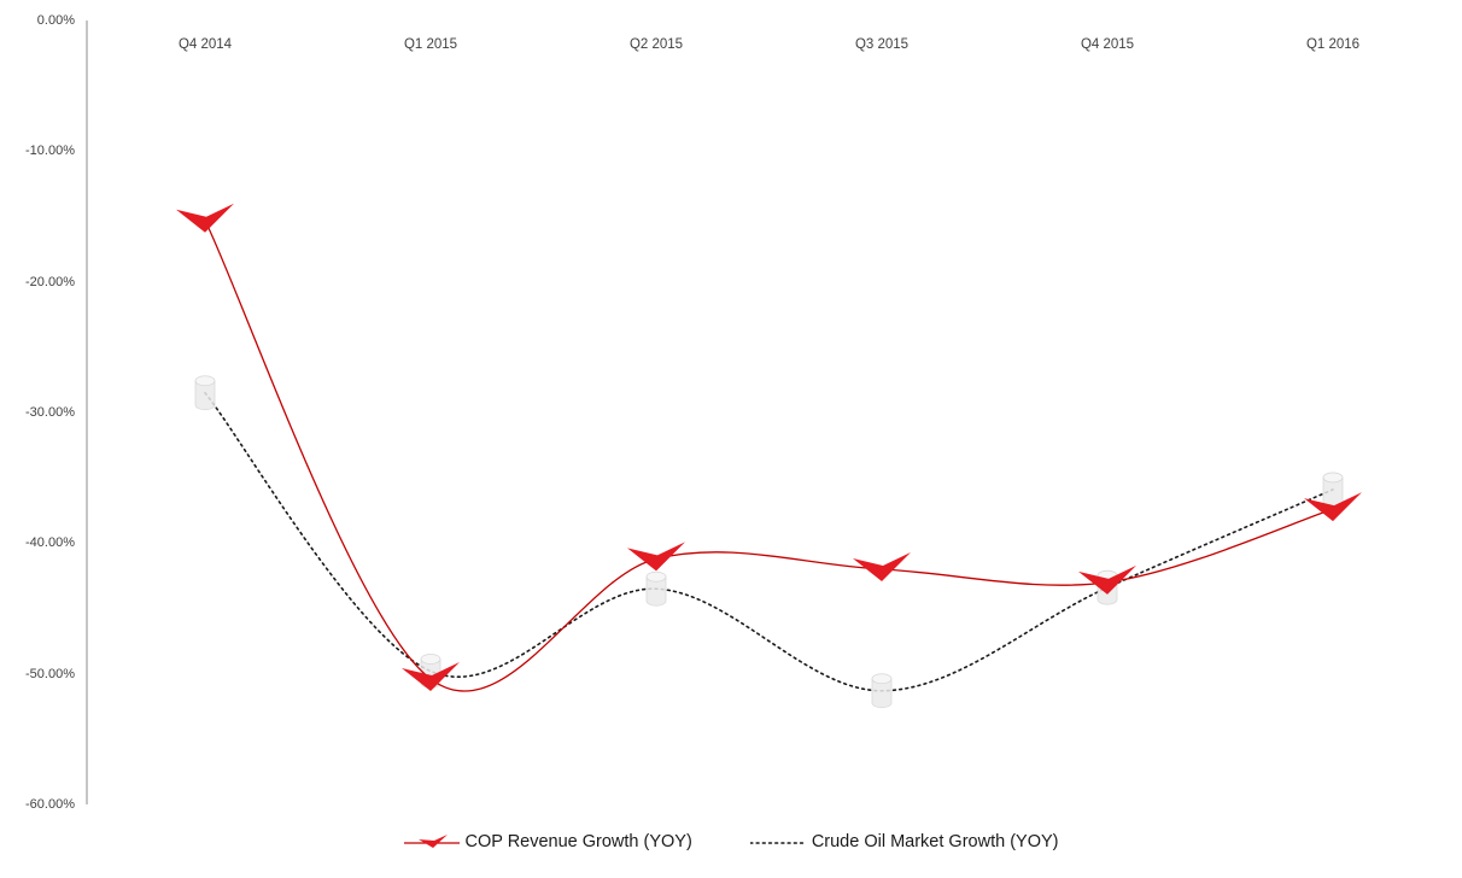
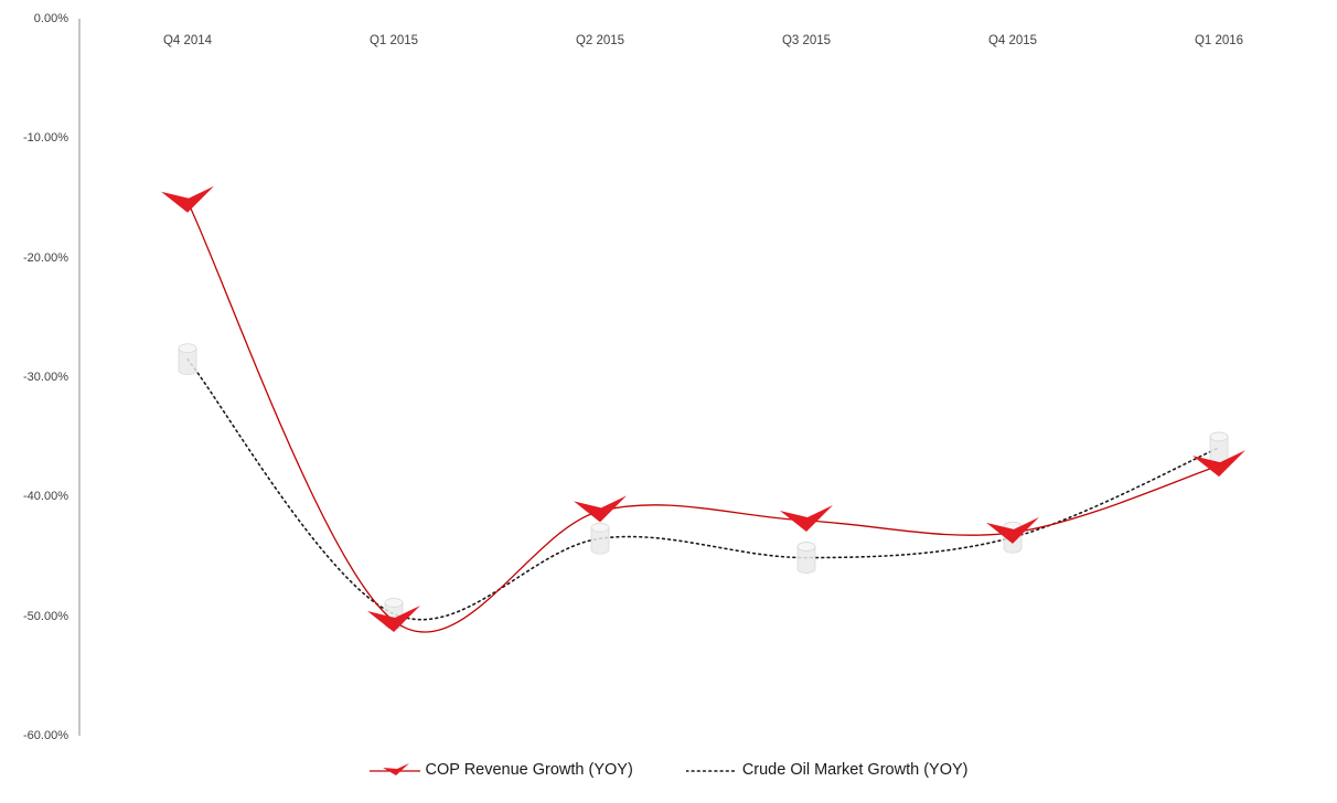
Crude Oil Market Growth (YOY)/Q3 2015: -51.3% -> -45.1%
